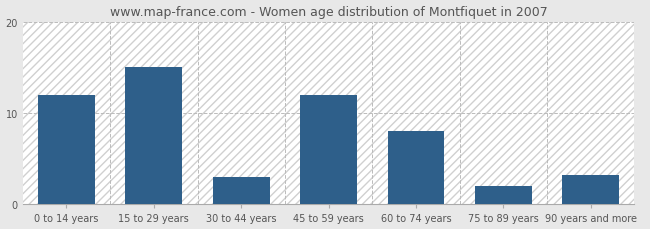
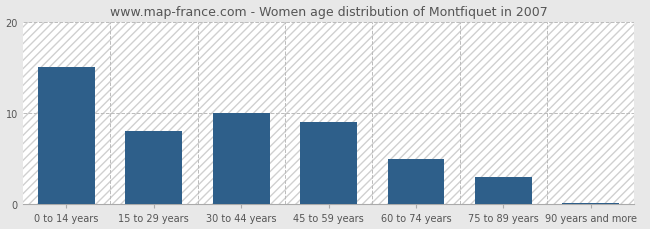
0 to 14 years: 12.0 -> 15.0
15 to 29 years: 15.0 -> 8.0
30 to 44 years: 3.0 -> 10.0
45 to 59 years: 12.0 -> 9.0
60 to 74 years: 8.0 -> 5.0
75 to 89 years: 2.0 -> 3.0
90 years and more: 3.2 -> 0.2
